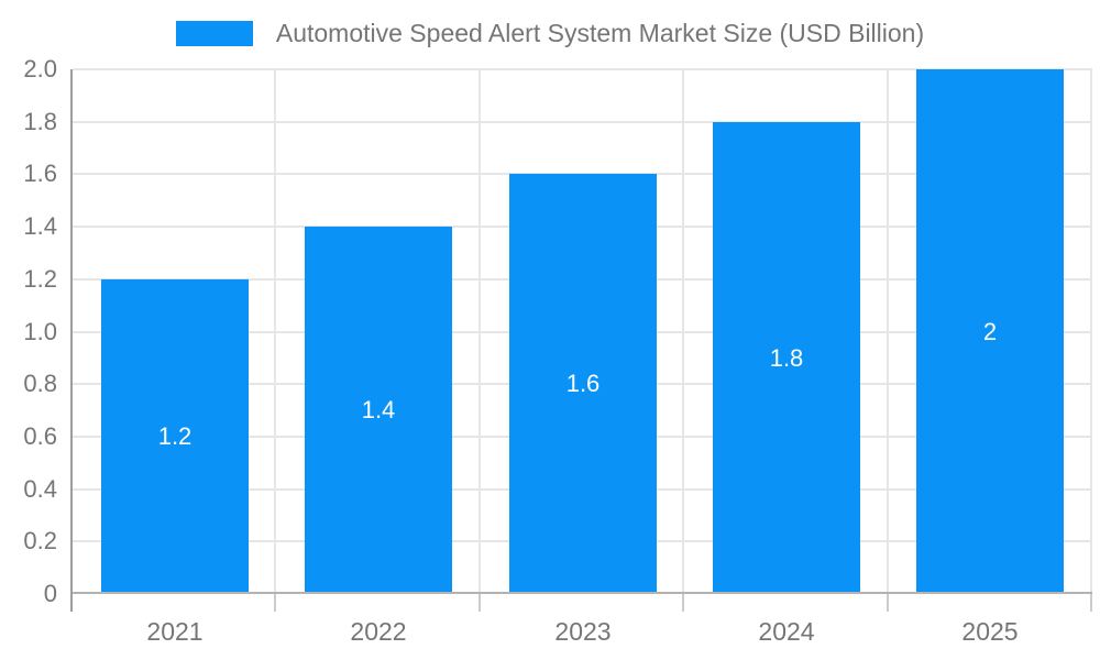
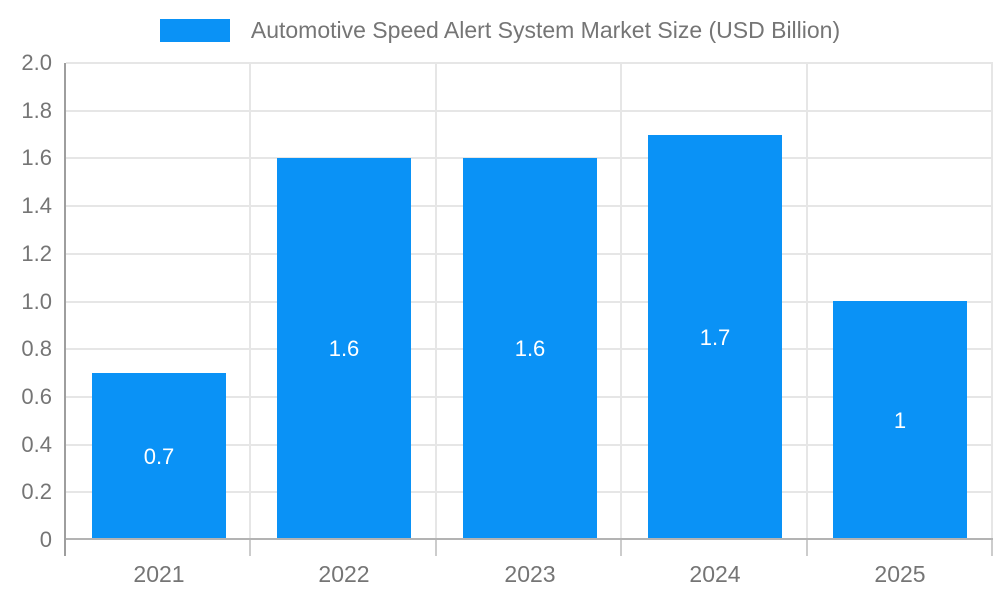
2021: 1.2 -> 0.7
2022: 1.4 -> 1.6
2024: 1.8 -> 1.7
2025: 2 -> 1
